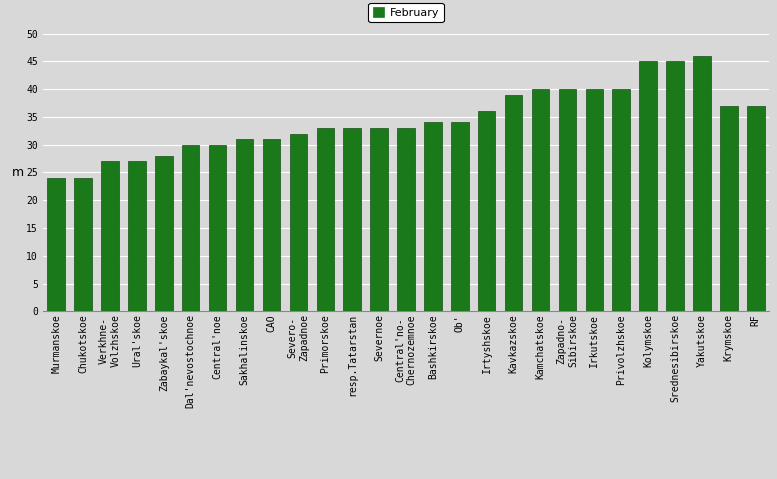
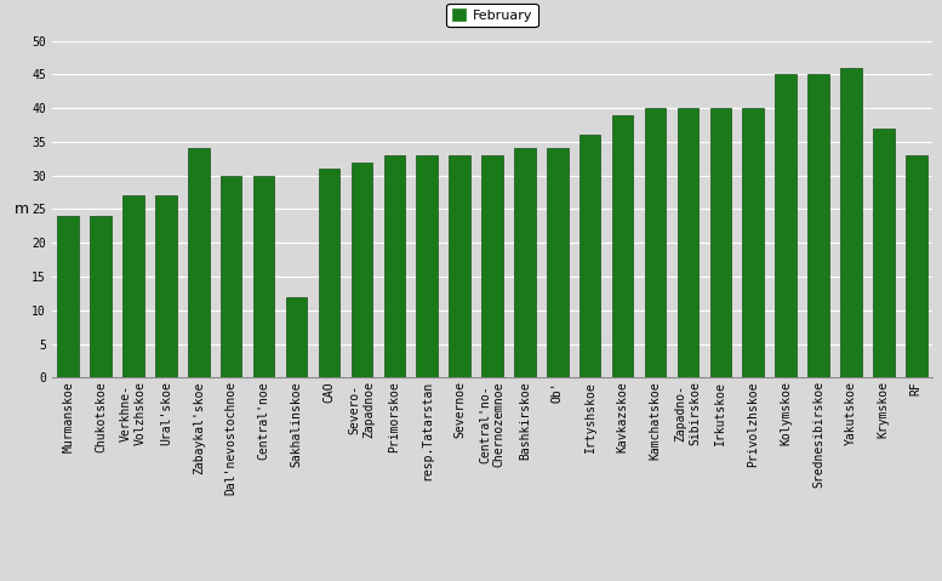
Zabaykal'skoe: 28 -> 34
Sakhalinskoe: 31 -> 12
RF: 37 -> 33
